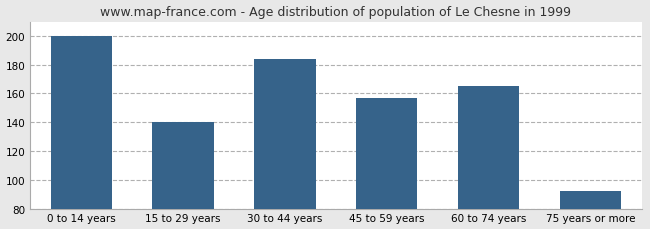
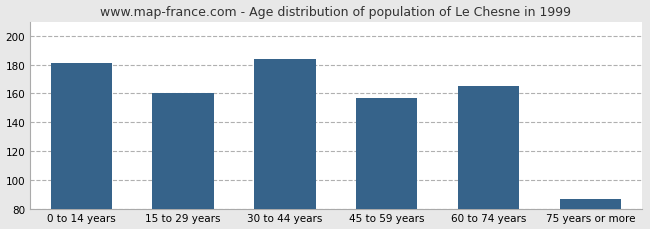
0 to 14 years: 200 -> 181
15 to 29 years: 140 -> 160
75 years or more: 92 -> 87
